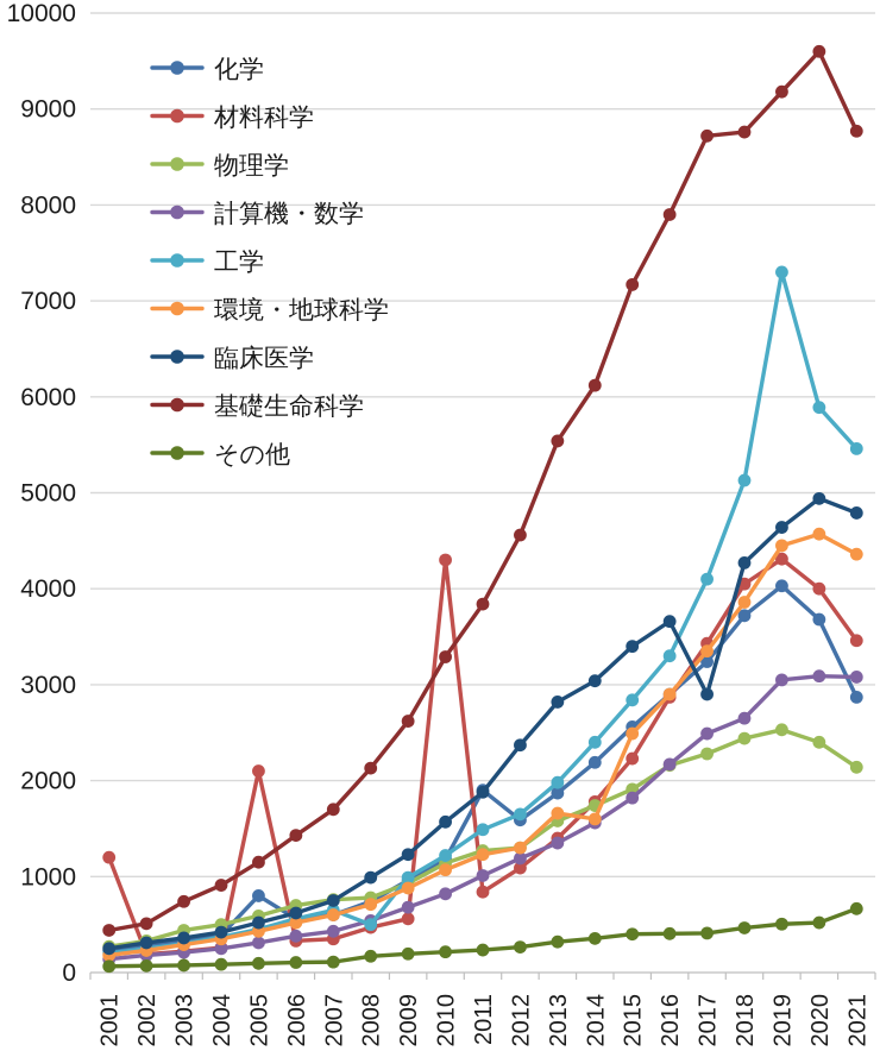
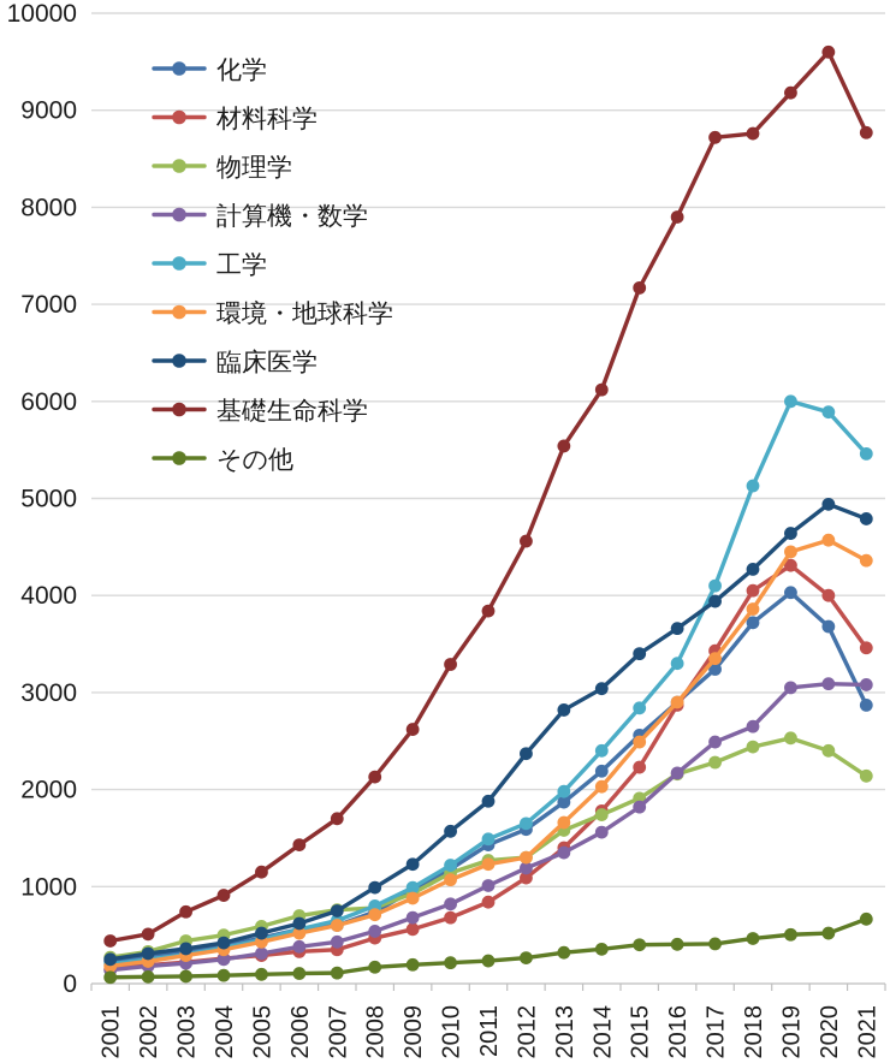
材料科学/2001: 1200 -> 200
化学/2005: 800 -> 500
材料科学/2005: 2100 -> 300
工学/2008: 500 -> 800
材料科学/2010: 4300 -> 700
化学/2011: 1900 -> 1400
環境・地球科学/2014: 1600 -> 2000
臨床医学/2017: 2900 -> 3900
工学/2019: 7300 -> 6000
